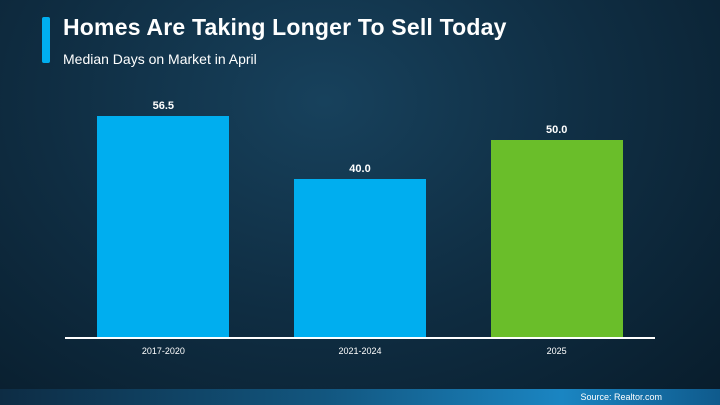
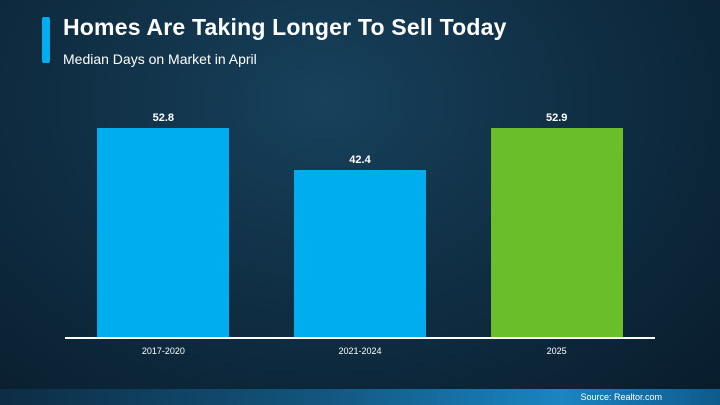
2017-2020: 56.5 -> 52.8
2021-2024: 40.0 -> 42.4
2025: 50.0 -> 52.9
